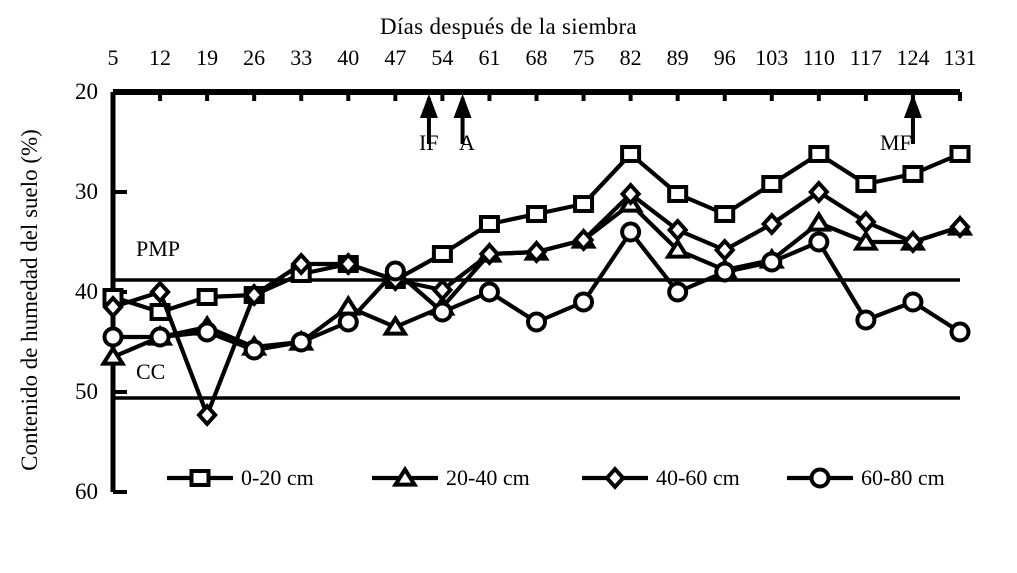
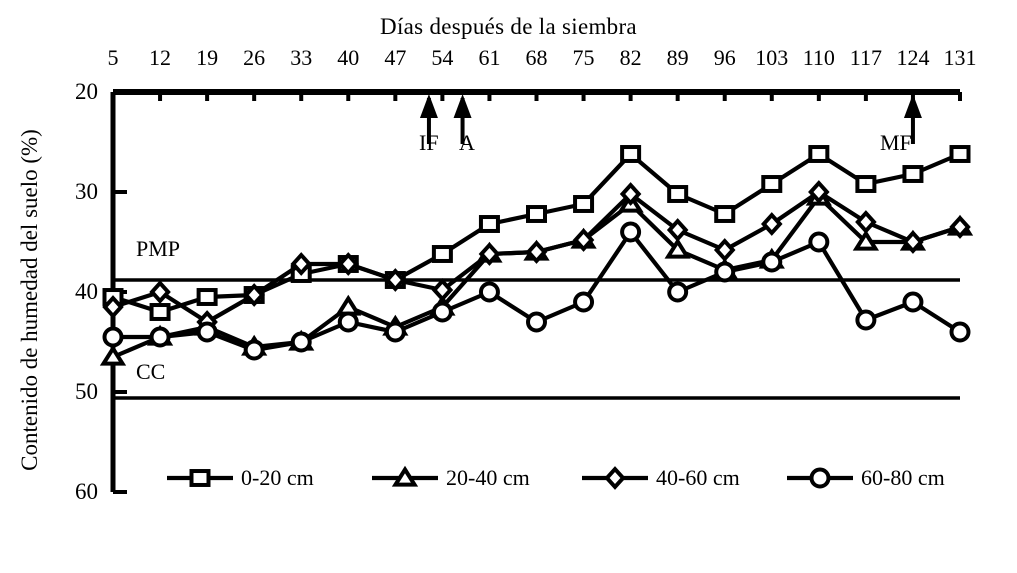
40-60 cm/19: 52.3 -> 43.0
60-80 cm/47: 37.9 -> 44.0
20-40 cm/110: 33.1 -> 30.5
